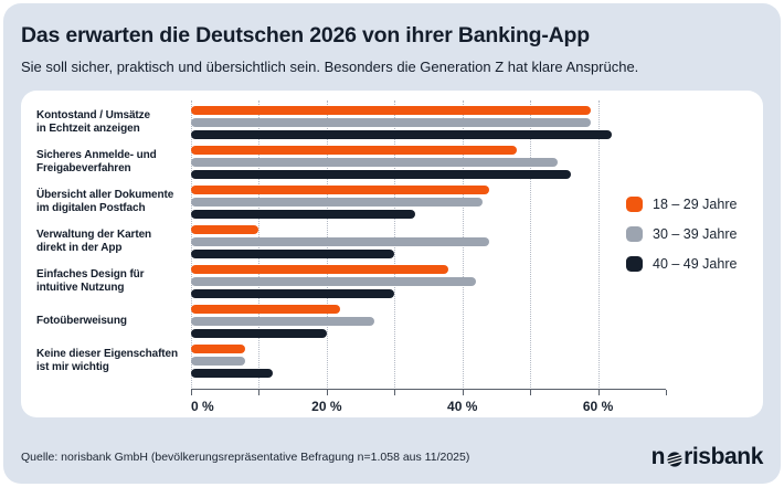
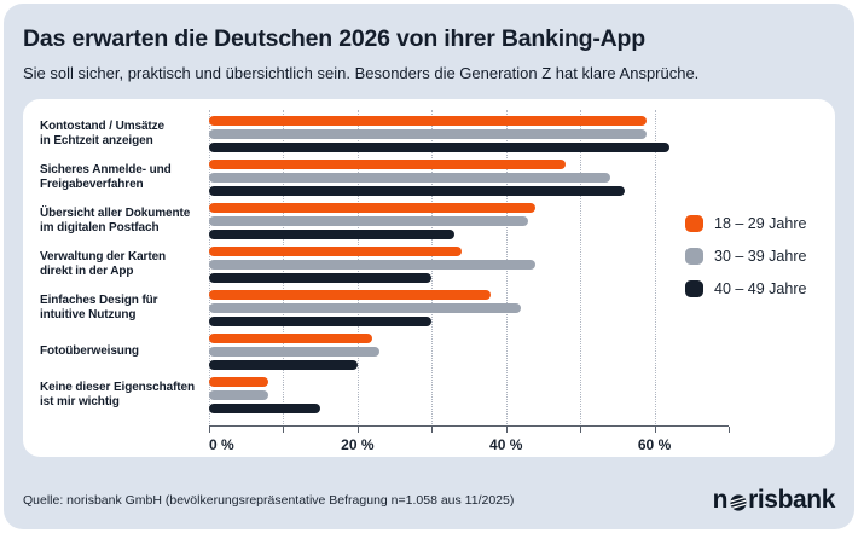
18 – 29 Jahre/Verwaltung der Karten direkt in der App: 10% -> 34%
30 – 39 Jahre/Fotoüberweisung: 27% -> 23%
40 – 49 Jahre/Keine dieser Eigenschaften ist mir wichtig: 12% -> 15%
